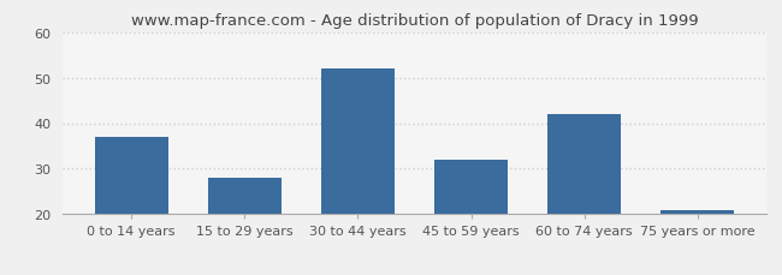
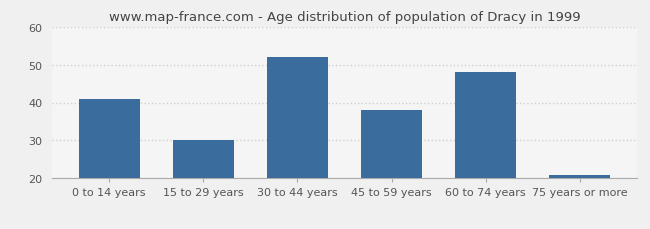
0 to 14 years: 37 -> 41
15 to 29 years: 28 -> 30
45 to 59 years: 32 -> 38
60 to 74 years: 42 -> 48
